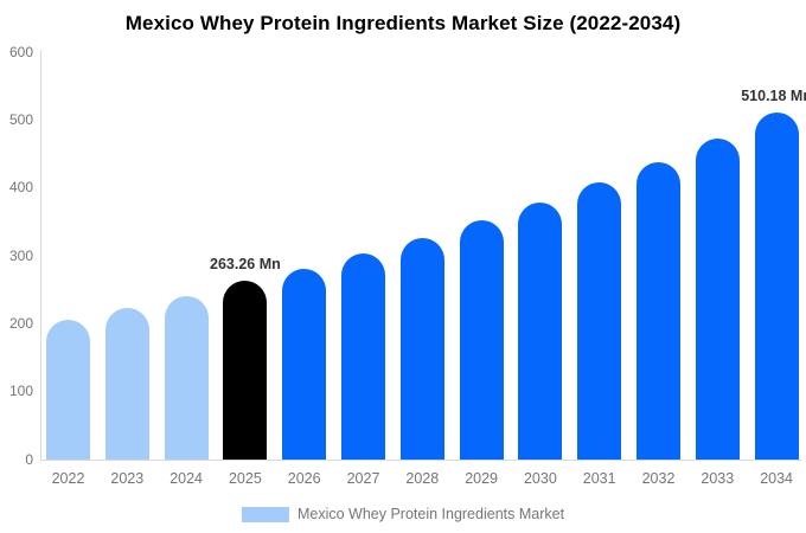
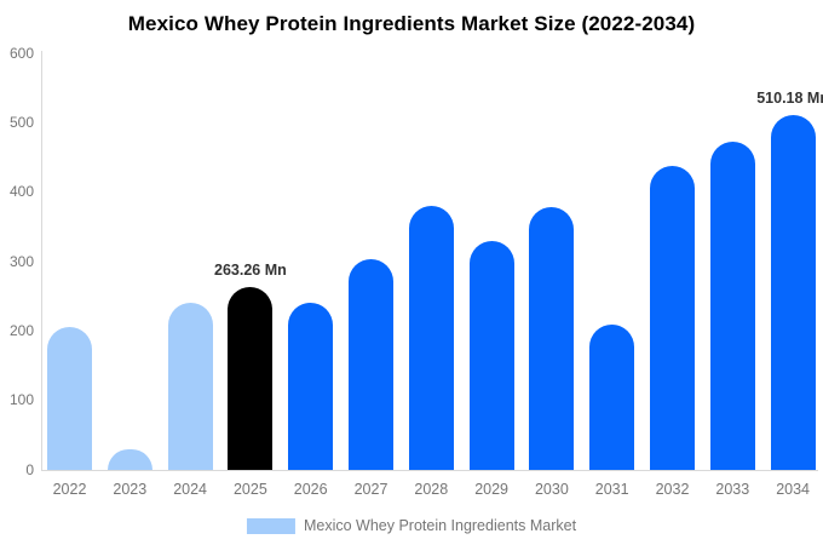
2023: 220 -> 30
2026: 280 -> 240
2028: 330 -> 380
2029: 350 -> 330
2031: 410 -> 210
